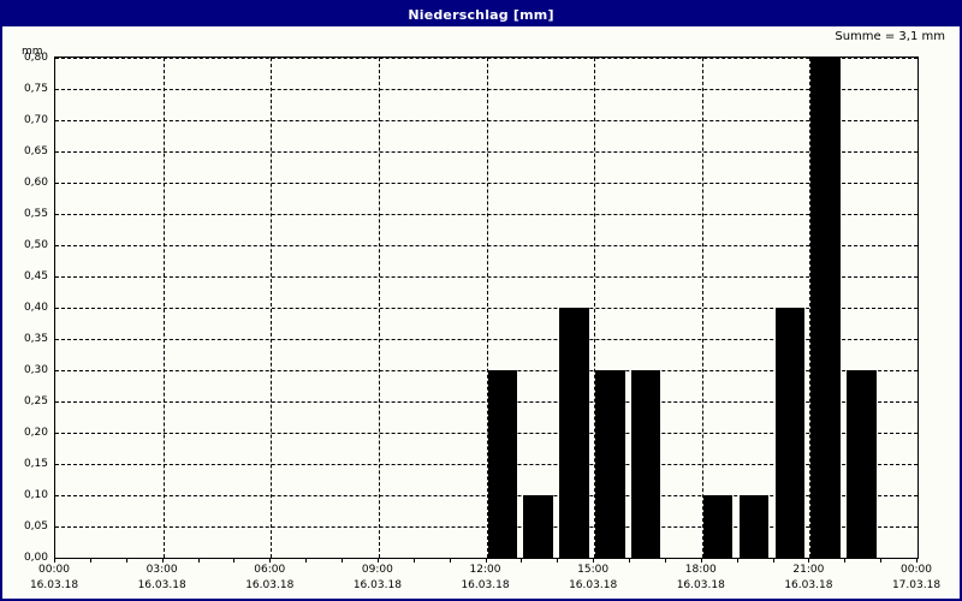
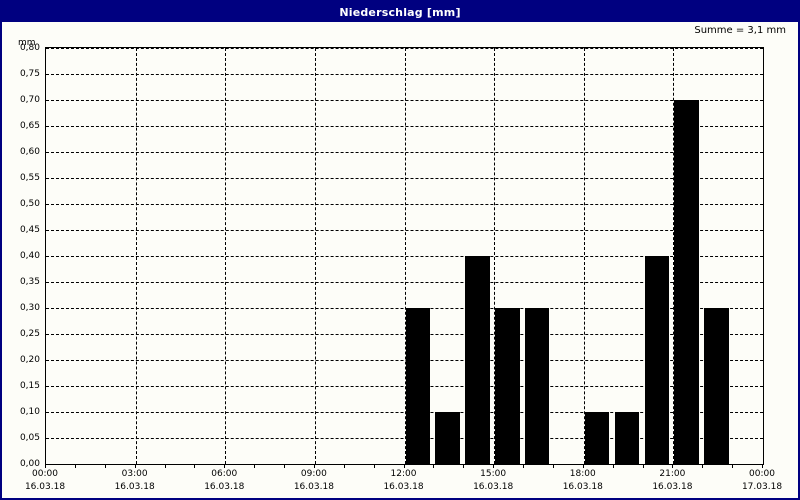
21:00: 0,8 -> 0,7
